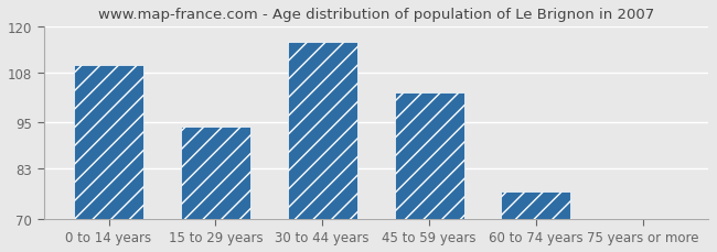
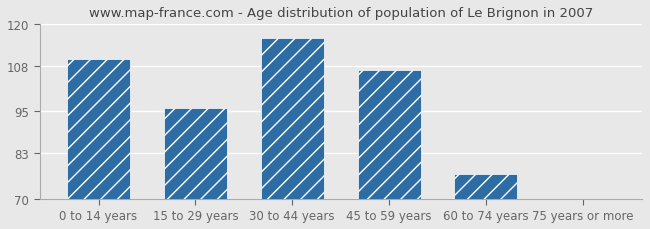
15 to 29 years: 94 -> 96
45 to 59 years: 103 -> 107
